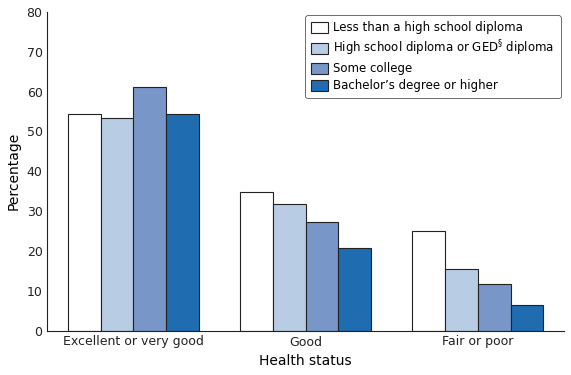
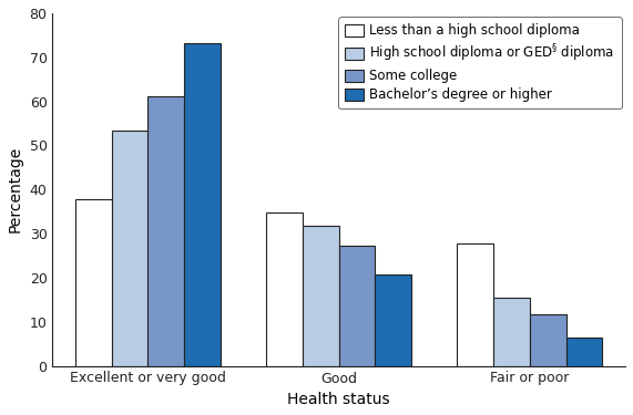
Less than a high school diploma/Excellent or very good: 54.5 -> 37.9
Bachelor’s degree or higher/Excellent or very good: 54.5 -> 73.1
Less than a high school diploma/Fair or poor: 25.0 -> 27.8
